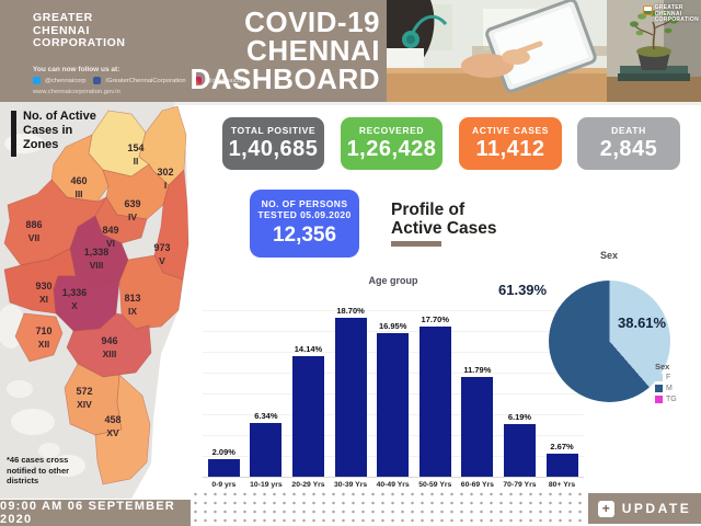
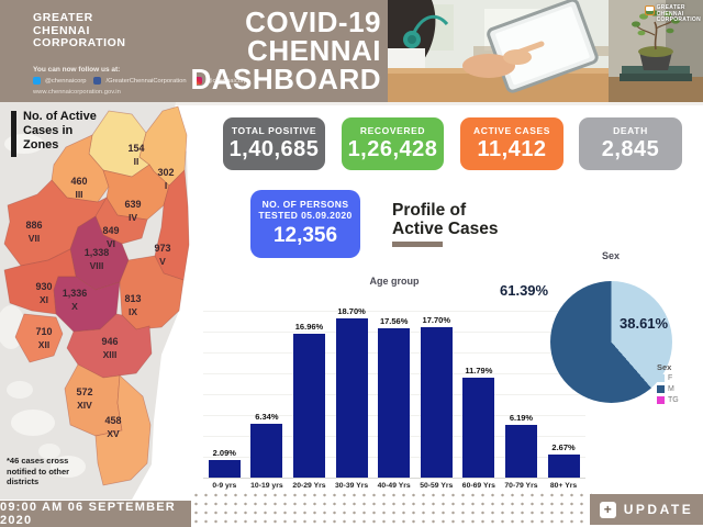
Age group/20-29 Yrs: 14.14% -> 16.96%
Age group/40-49 Yrs: 16.95% -> 17.56%
